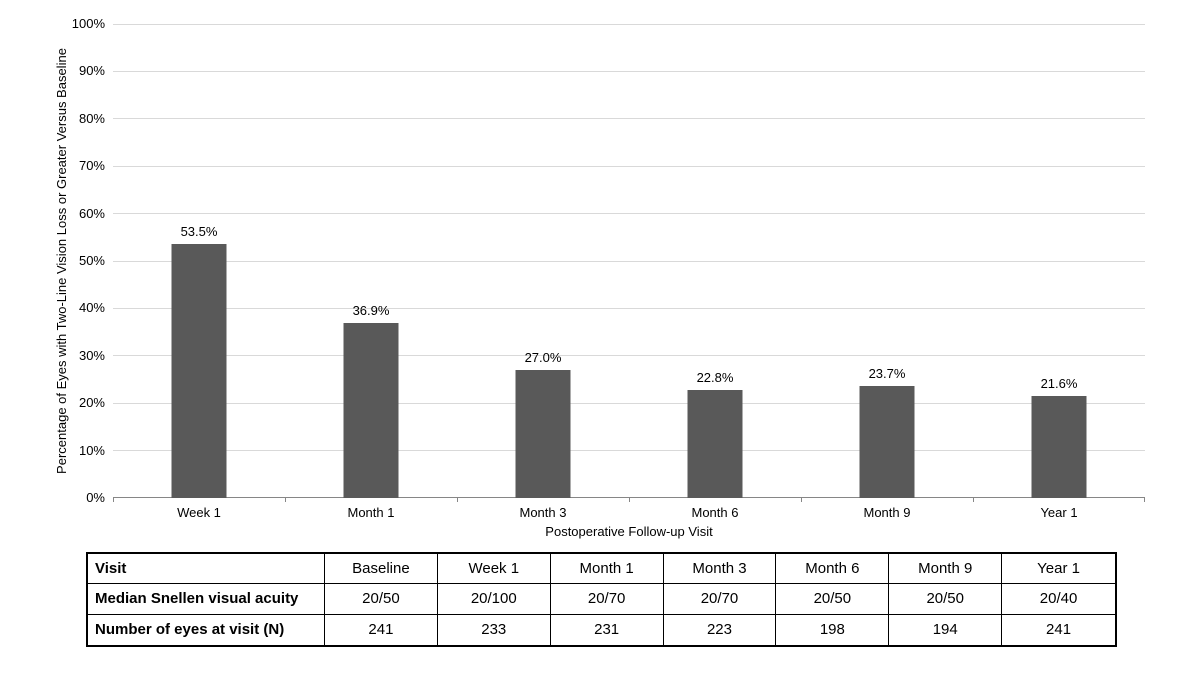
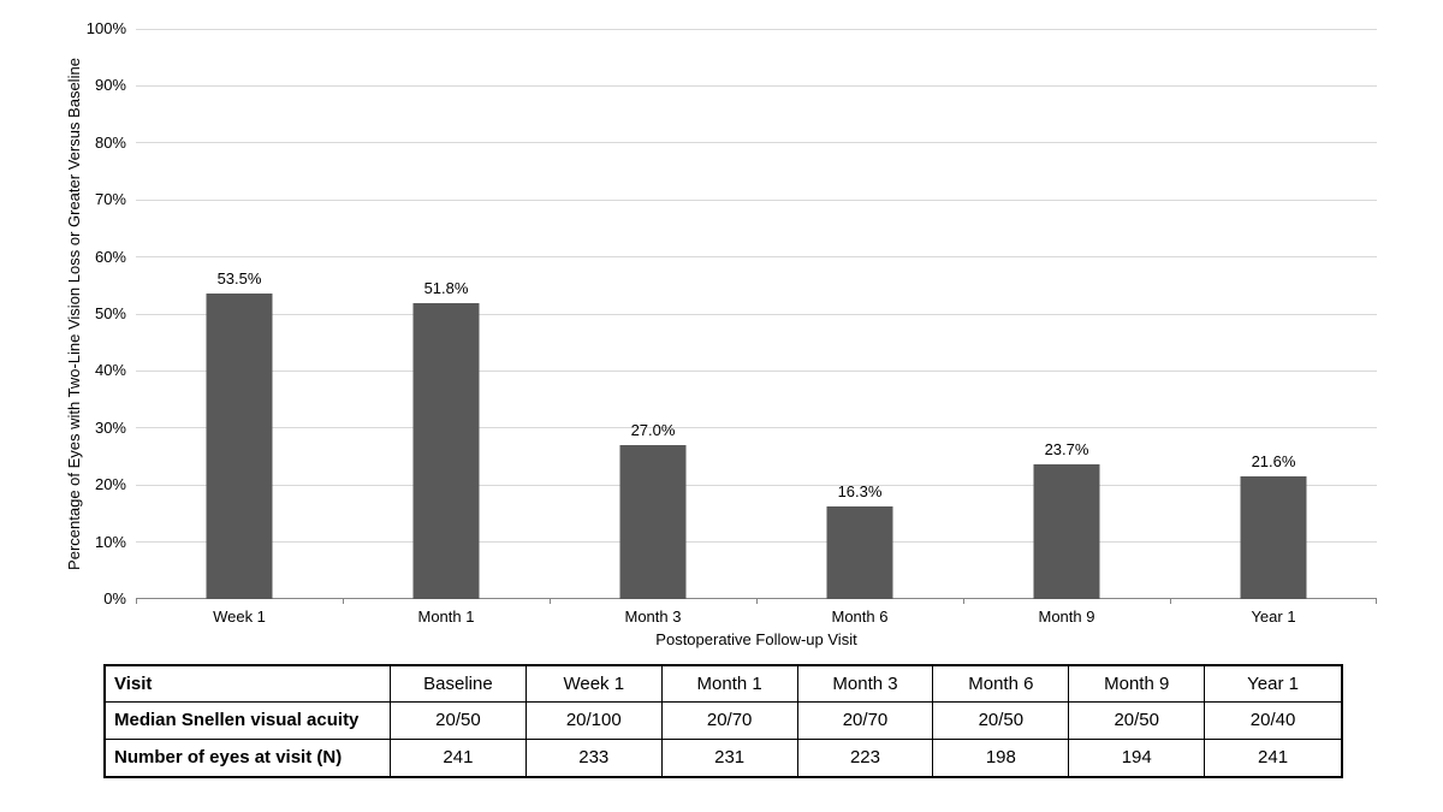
Month 1: 36.9% -> 51.8%
Month 6: 22.8% -> 16.3%
